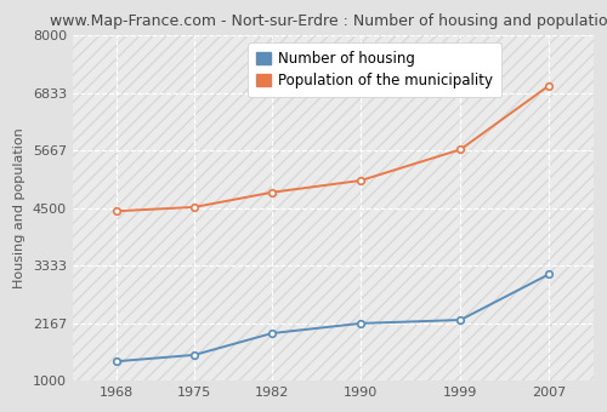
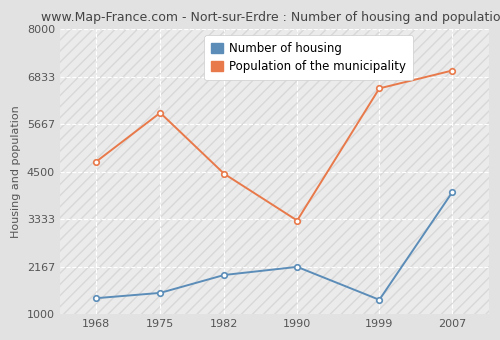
Population of the municipality/1968: 4440 -> 4750
Population of the municipality/1975: 4520 -> 5950
Population of the municipality/1982: 4820 -> 4450
Population of the municipality/1990: 5060 -> 3300
Number of housing/1999: 2230 -> 1350
Population of the municipality/1999: 5690 -> 6550
Number of housing/2007: 3160 -> 4000
